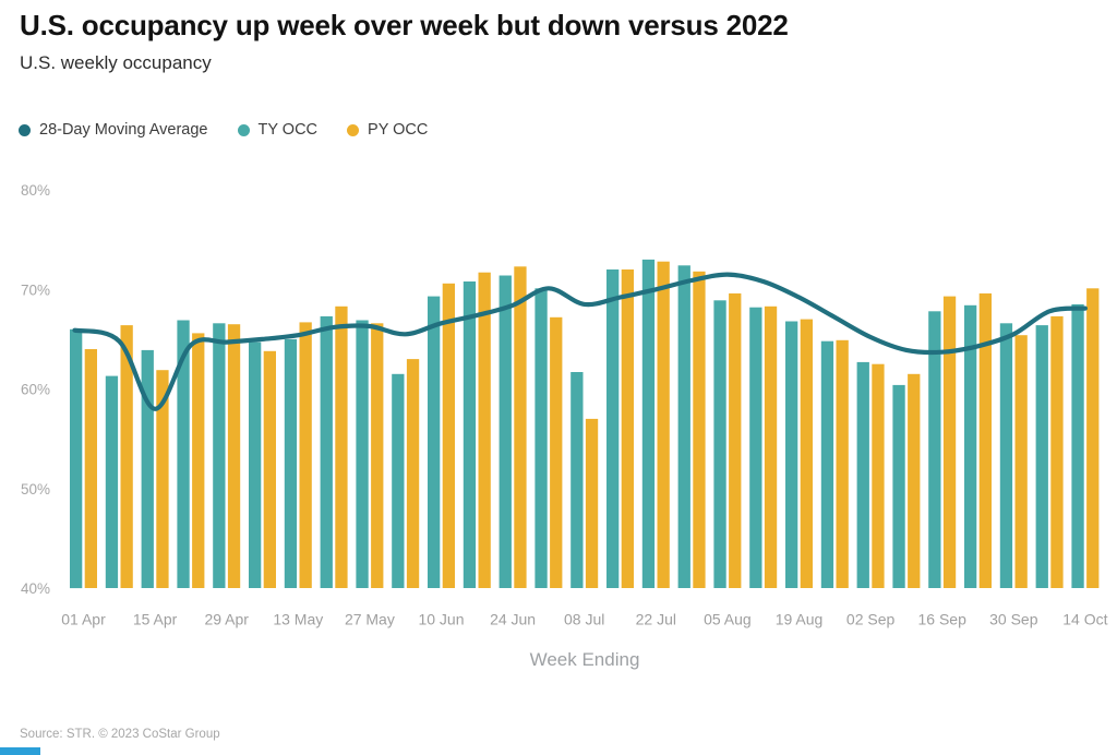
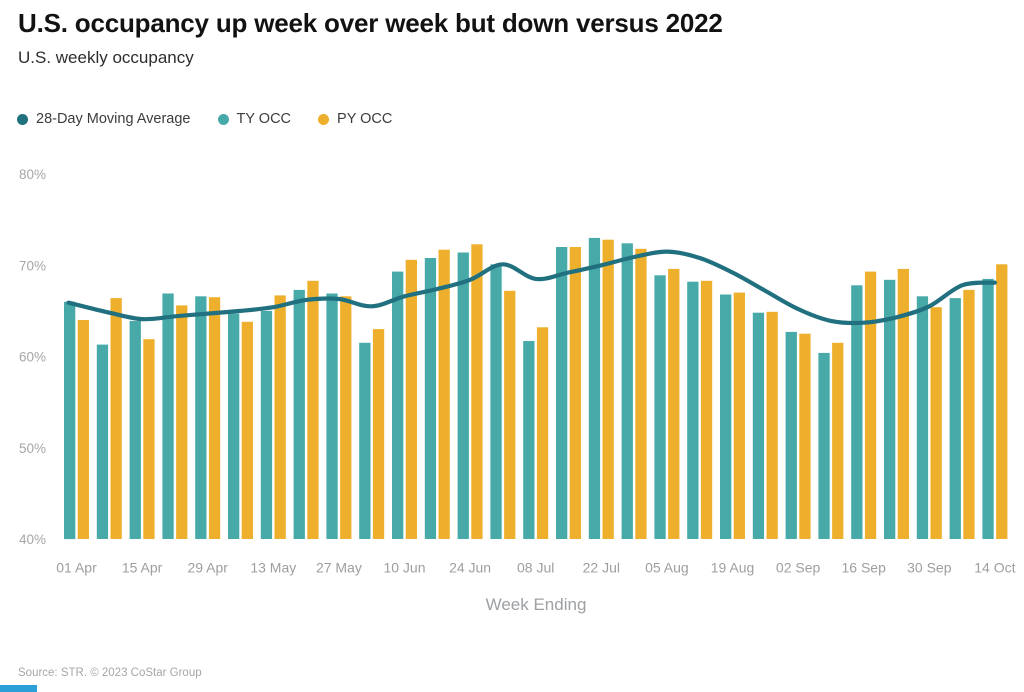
28-Day Moving Average/15 Apr: 58% -> 64%
PY OCC/08 Jul: 57% -> 63%
